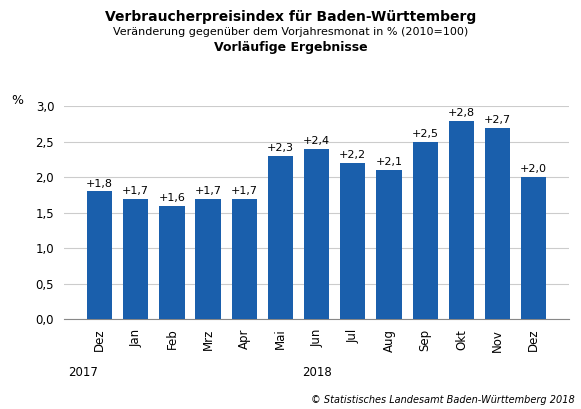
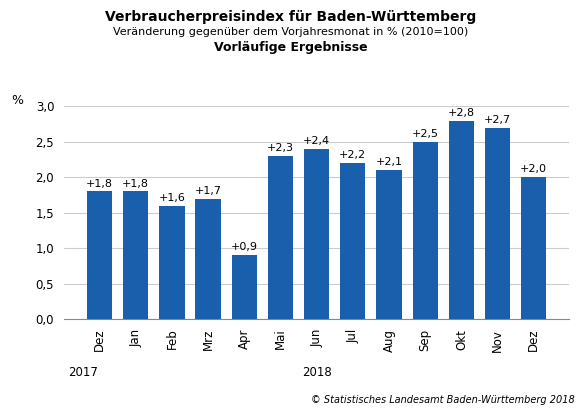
Jan: +1,7 -> +1,8
Apr: +1,7 -> +0,9
